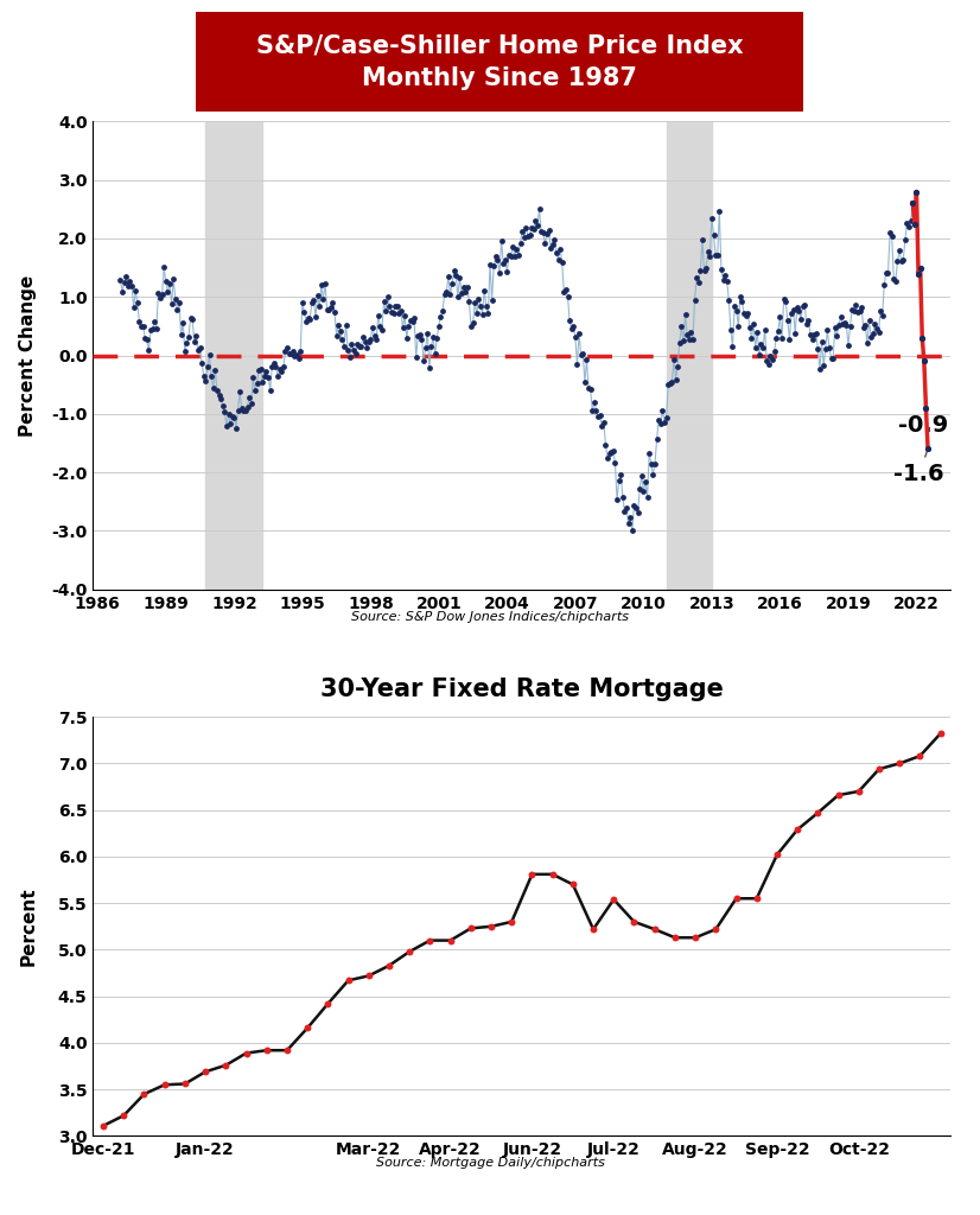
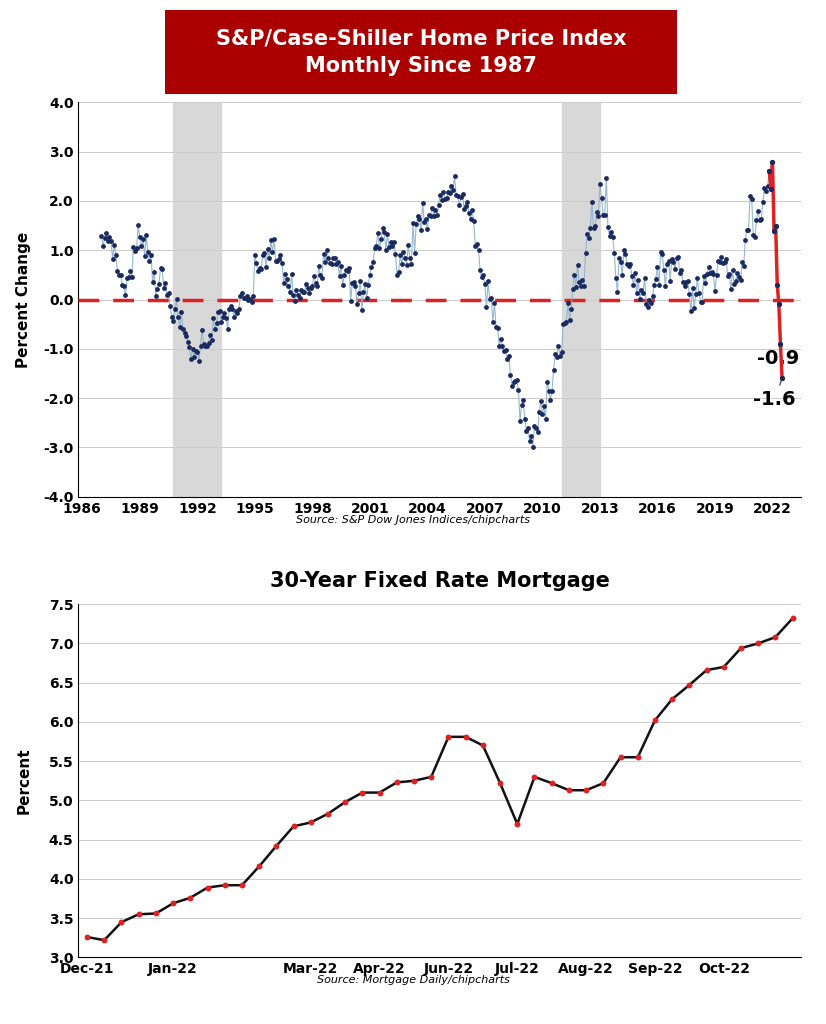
30-Year Fixed Rate Mortgage/Dec-21: 3.11 -> 3.26
30-Year Fixed Rate Mortgage/Jul-22: 5.54 -> 4.70
